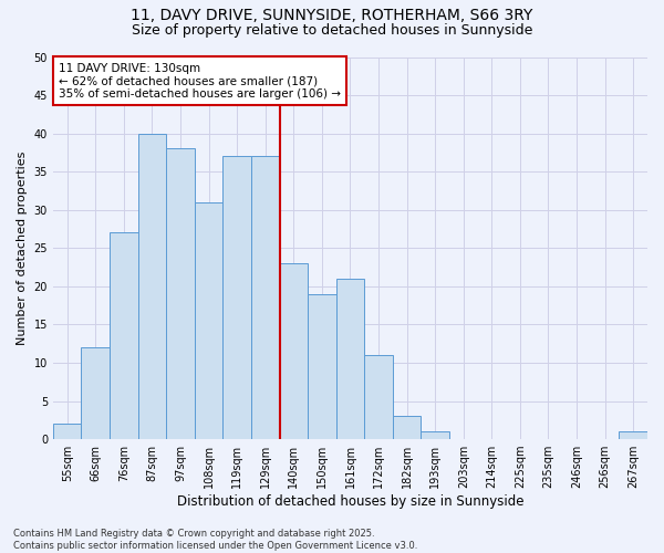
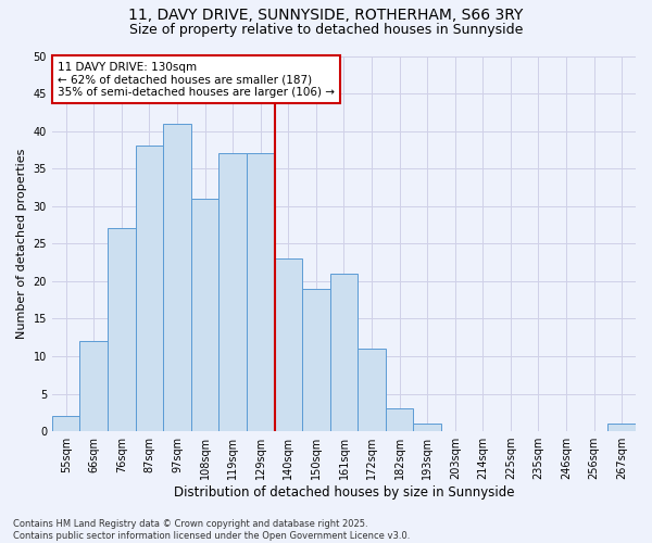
87sqm: 40 -> 38
97sqm: 38 -> 41
